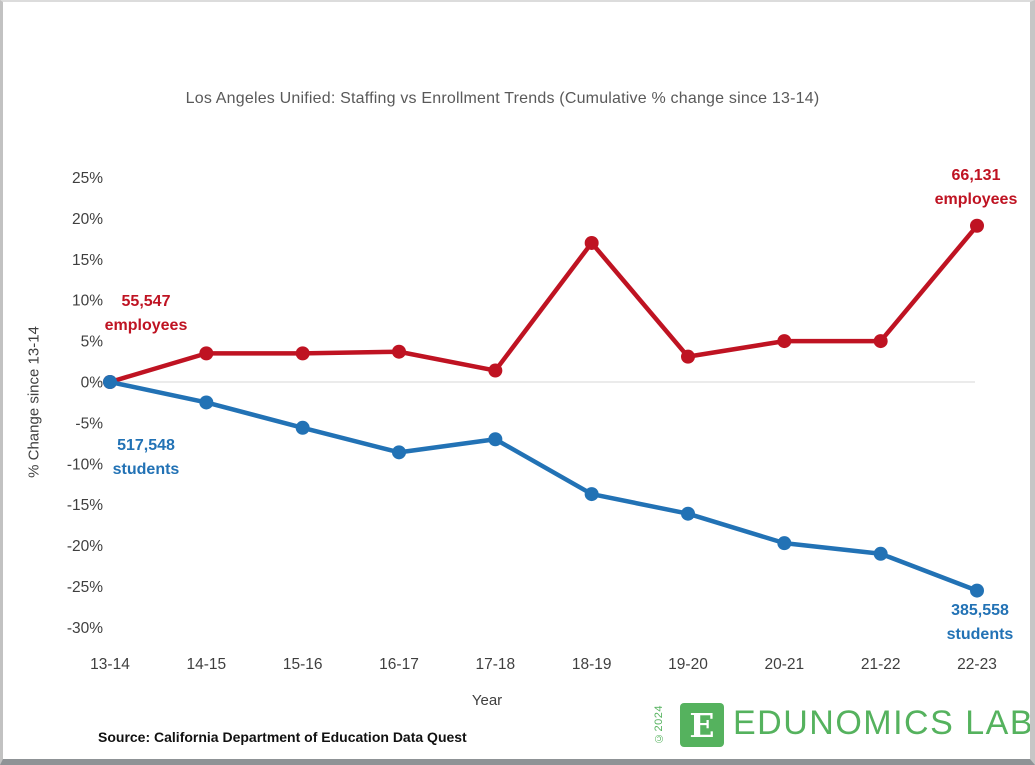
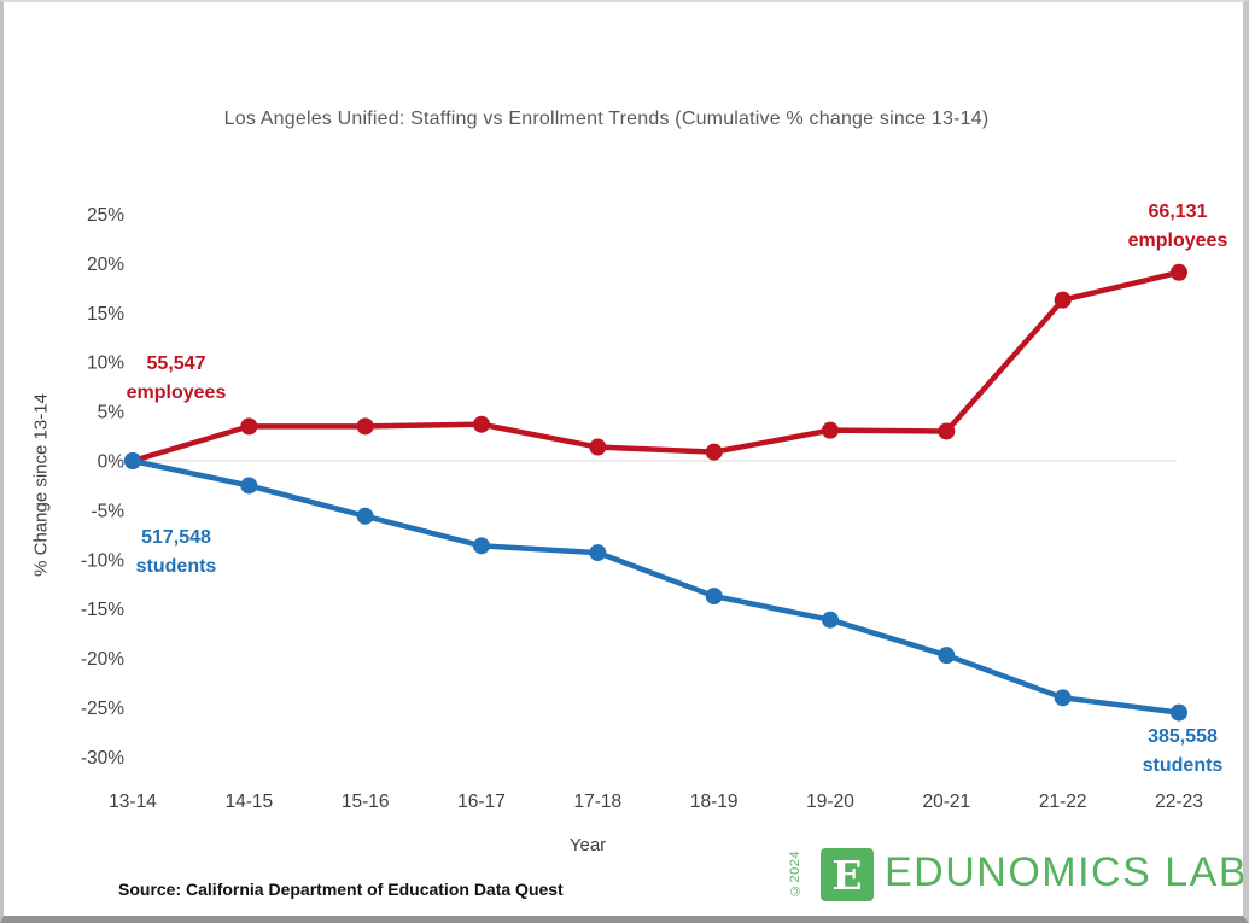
students/17-18: -7% -> -9%
employees/18-19: 17% -> 1%
employees/20-21: 5% -> 3%
employees/21-22: 5% -> 16%
students/21-22: -21% -> -24%
